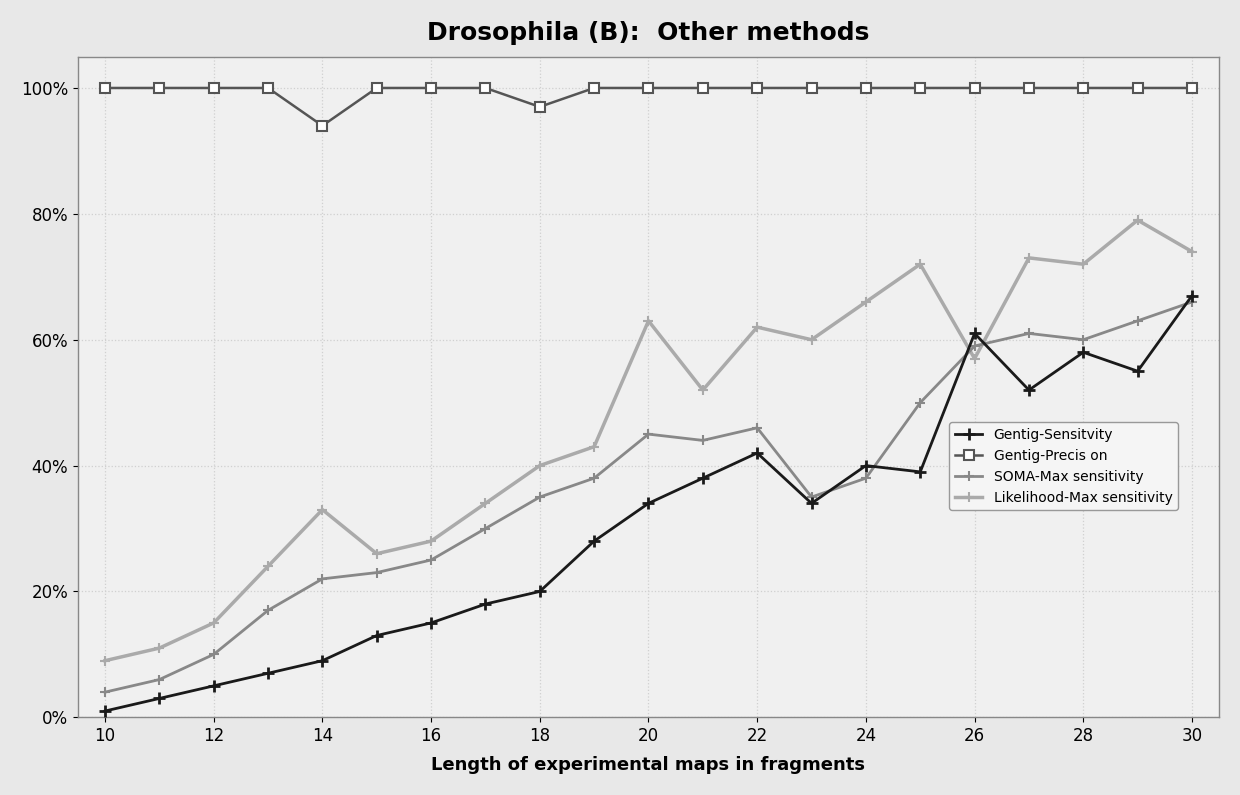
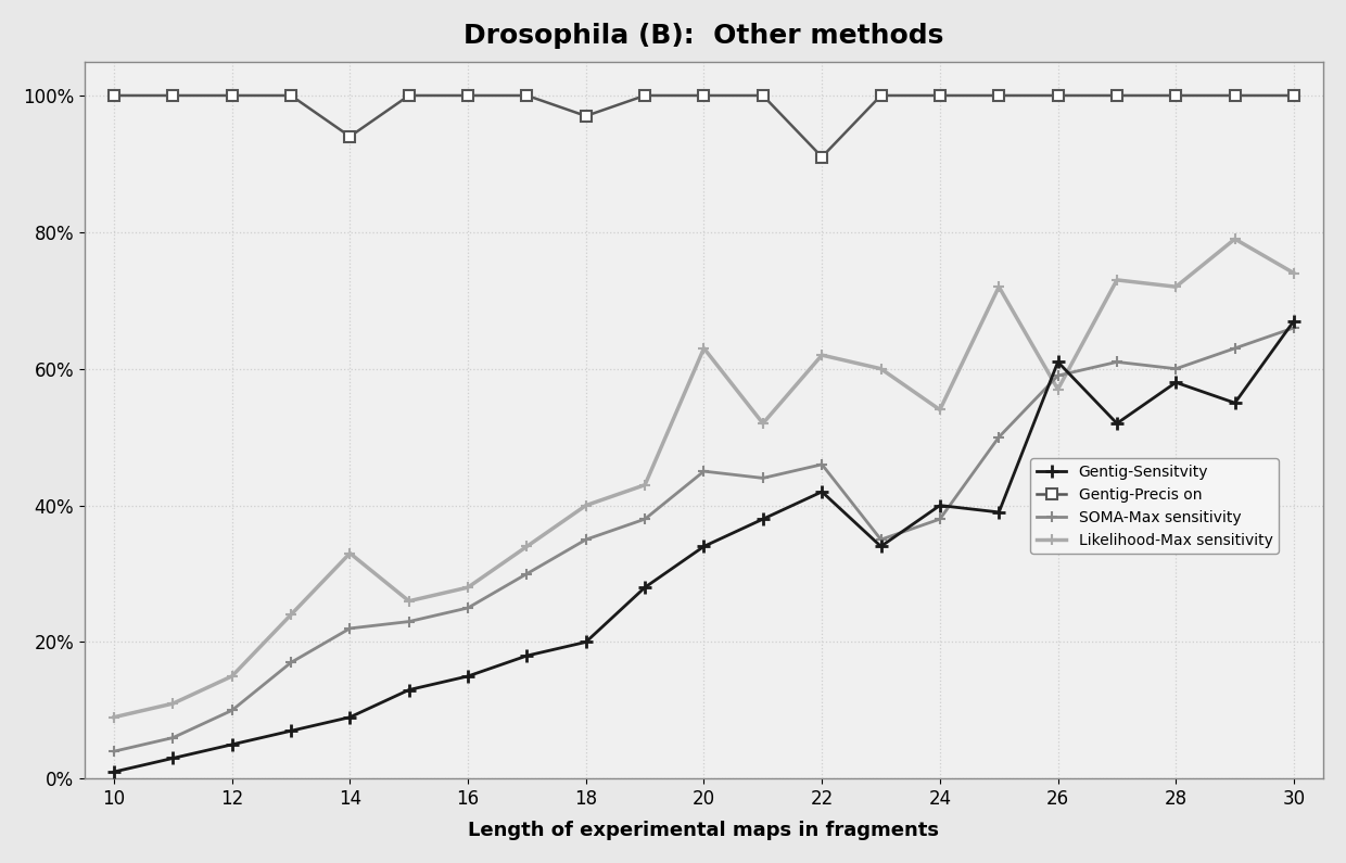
Gentig-Precis on/22: 100% -> 91%
Likelihood-Max sensitivity/24: 66% -> 54%
